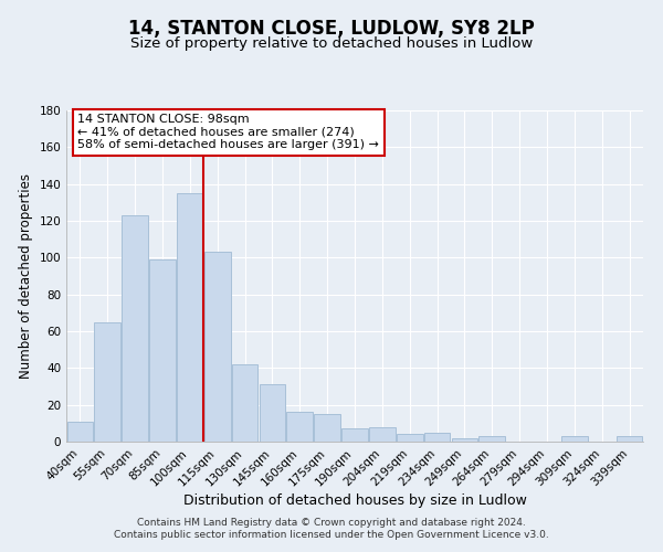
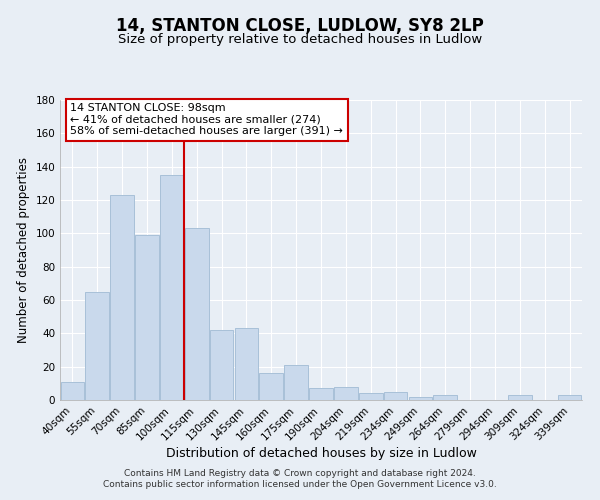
145sqm: 31 -> 43
175sqm: 15 -> 21
